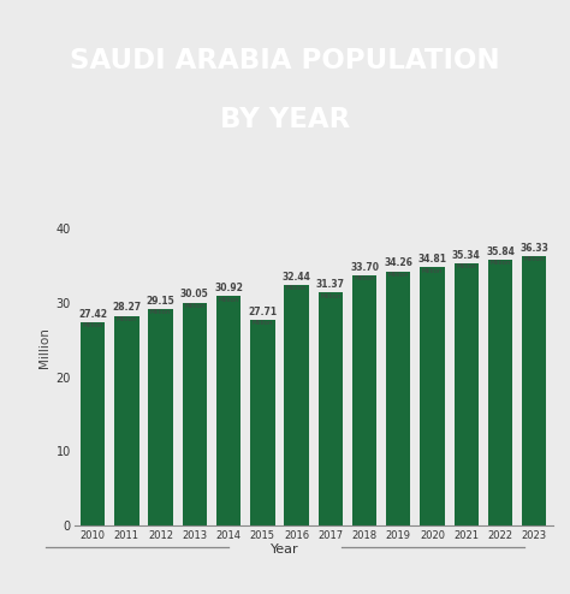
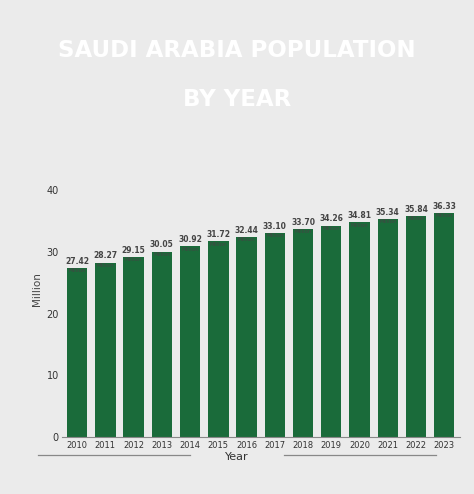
2015: 27.71 -> 31.72
2017: 31.37 -> 33.10
